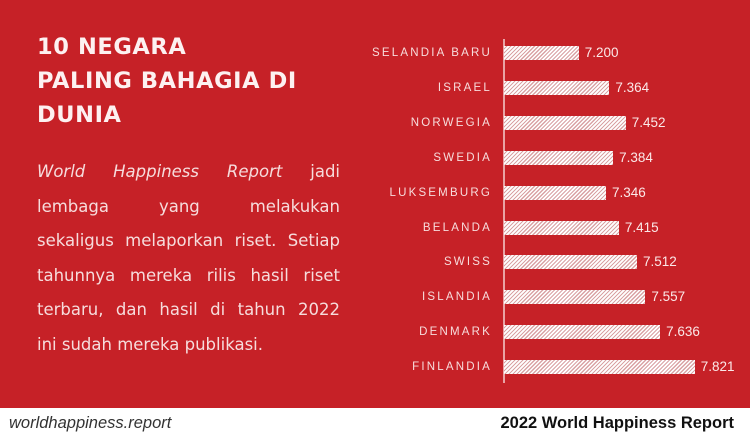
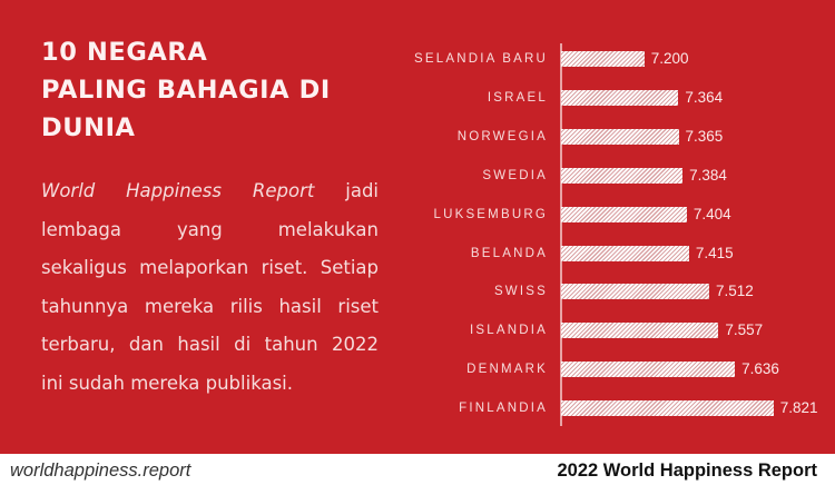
NORWEGIA: 7.452 -> 7.365
LUKSEMBURG: 7.346 -> 7.404
